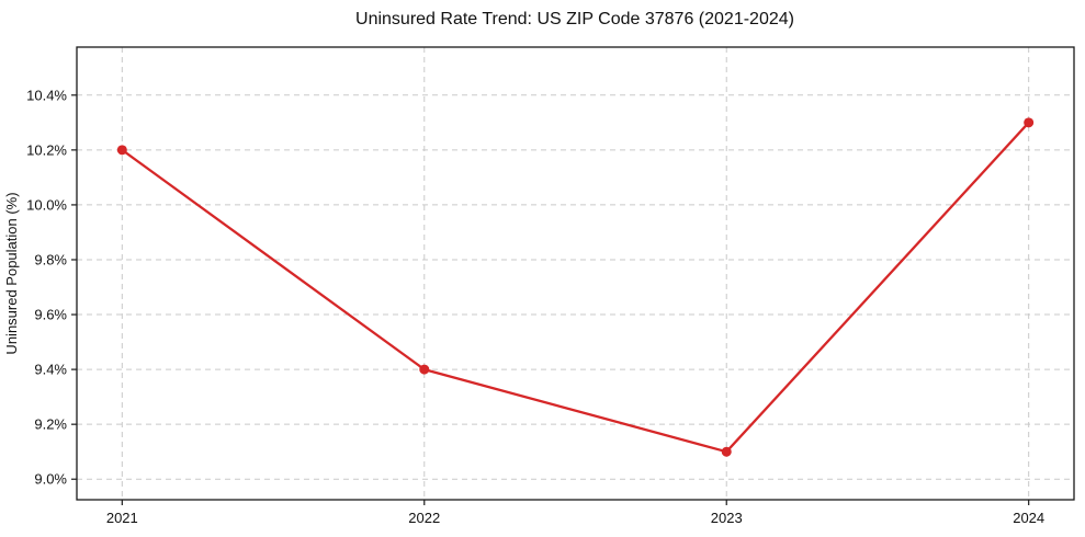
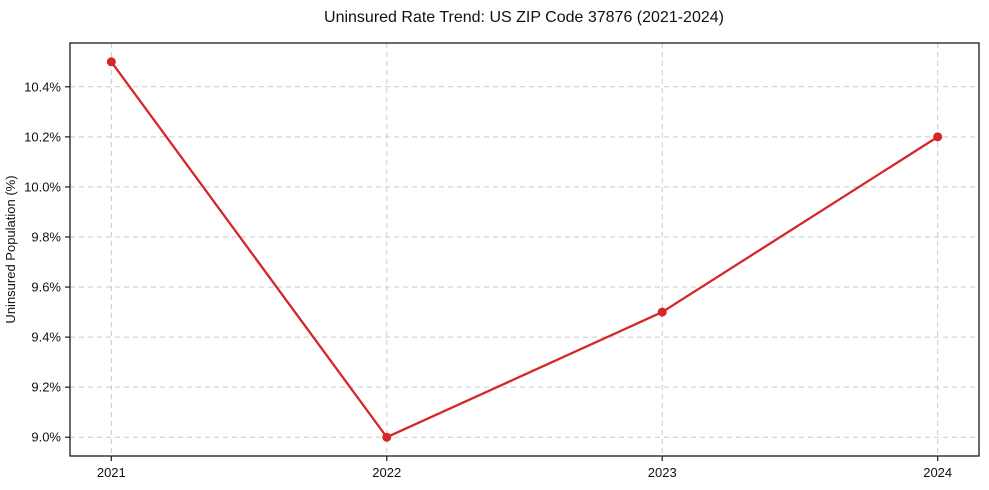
2021: 10.2% -> 10.5%
2022: 9.4% -> 9.0%
2023: 9.1% -> 9.5%
2024: 10.3% -> 10.2%
